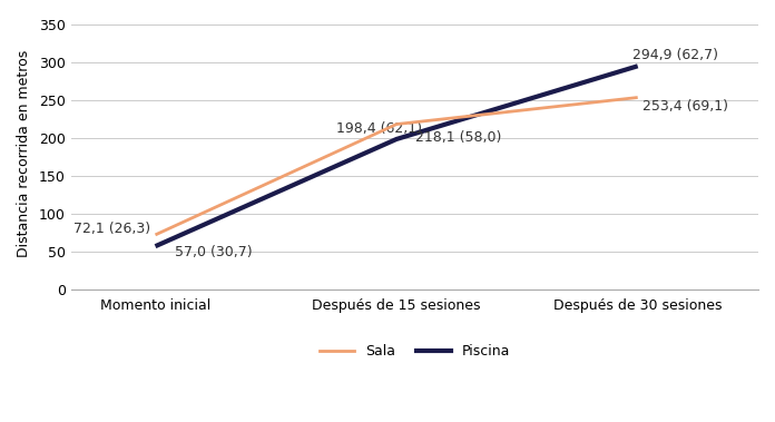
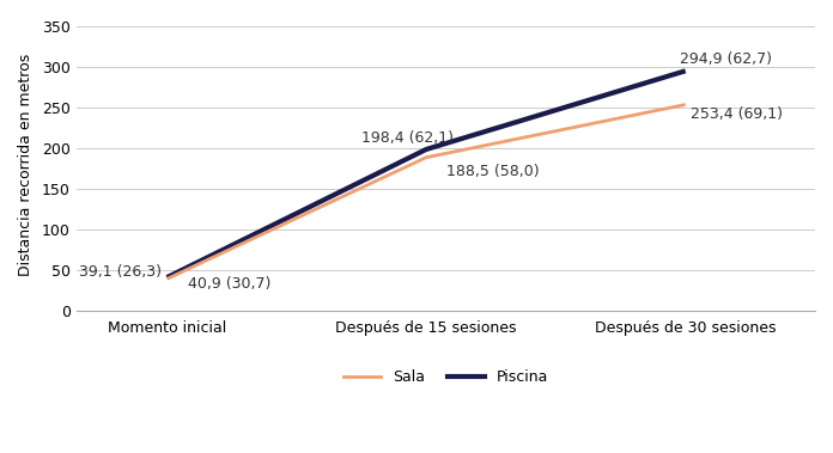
Sala/Momento inicial: 72,1 -> 39,1
Piscina/Momento inicial: 57,0 -> 40,9
Sala/Después de 15 sesiones: 218,1 -> 188,5
